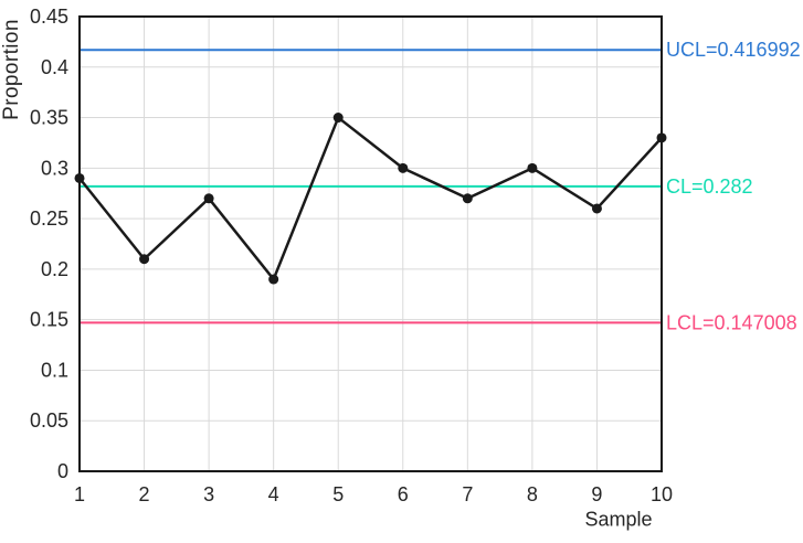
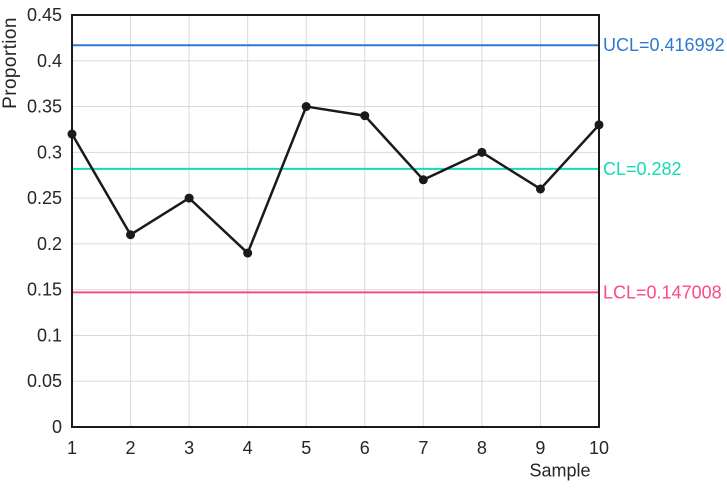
1: 0.29 -> 0.32
3: 0.27 -> 0.25
6: 0.30 -> 0.34
